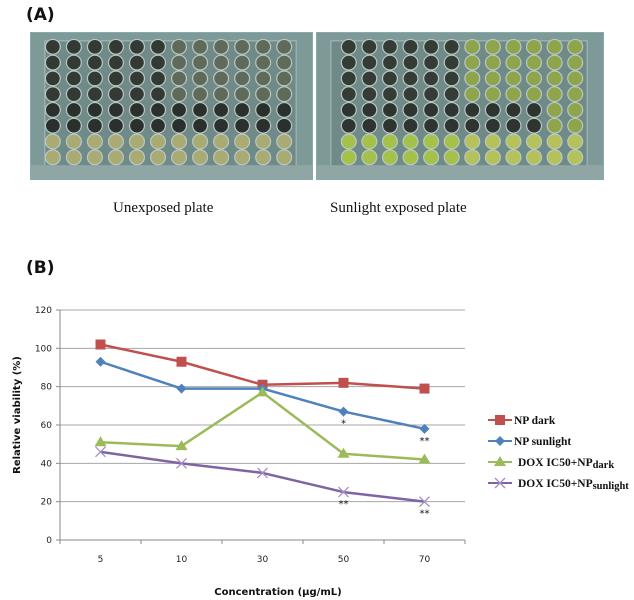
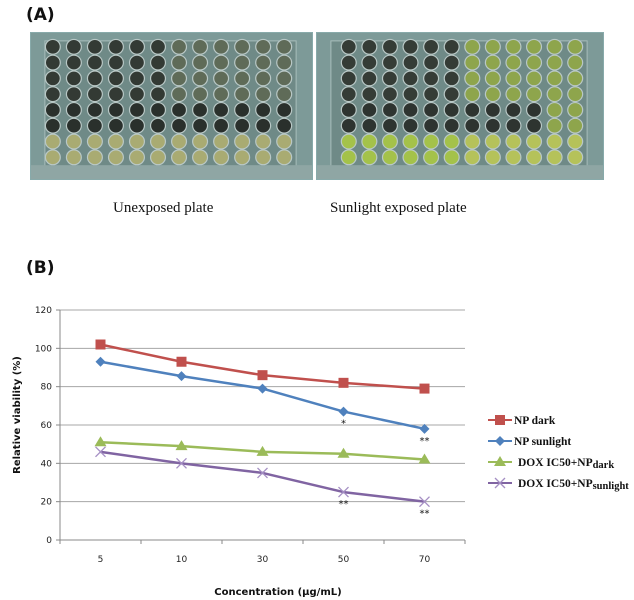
NP sunlight/10: 79 -> 86
NP dark/30: 81 -> 86
DOX IC50+NP dark/30: 77 -> 46
